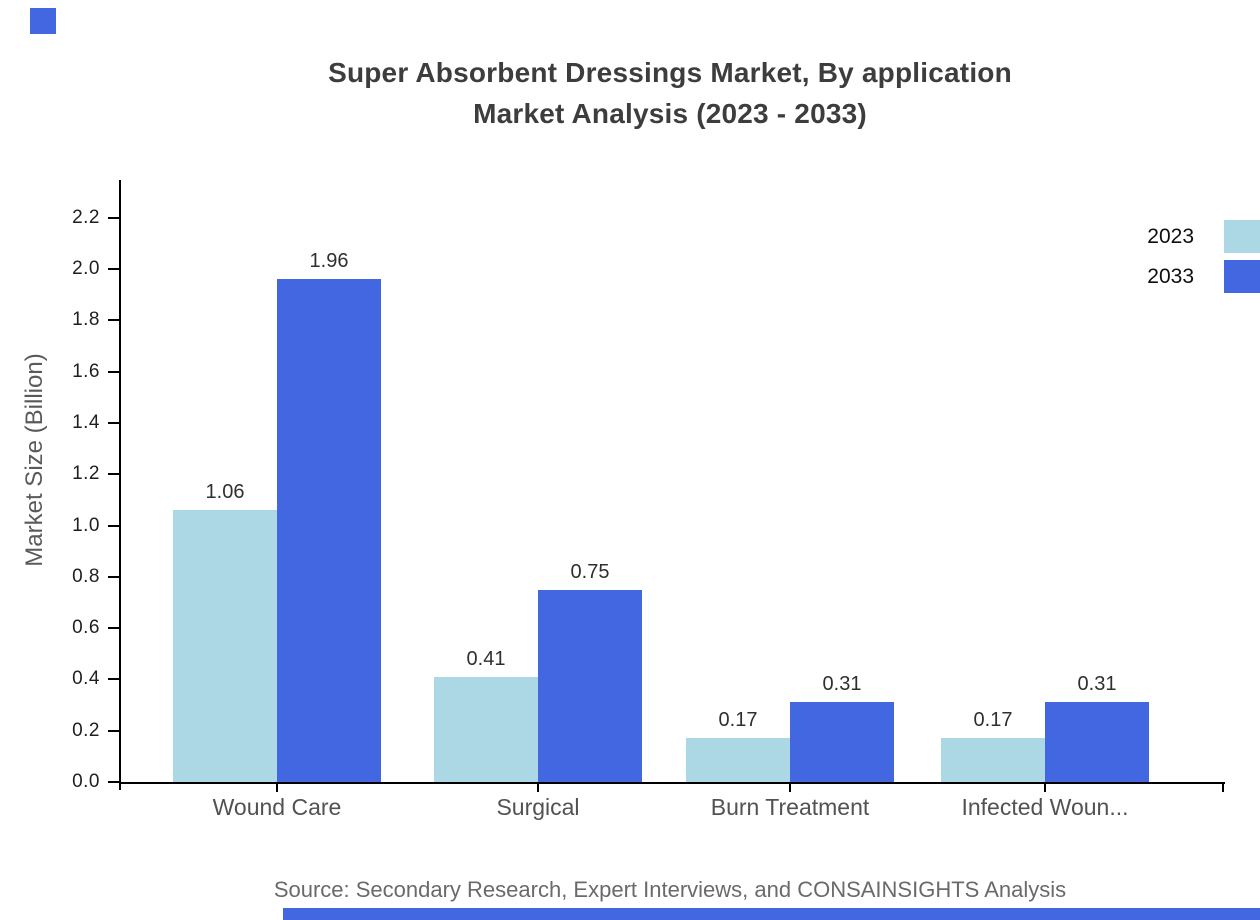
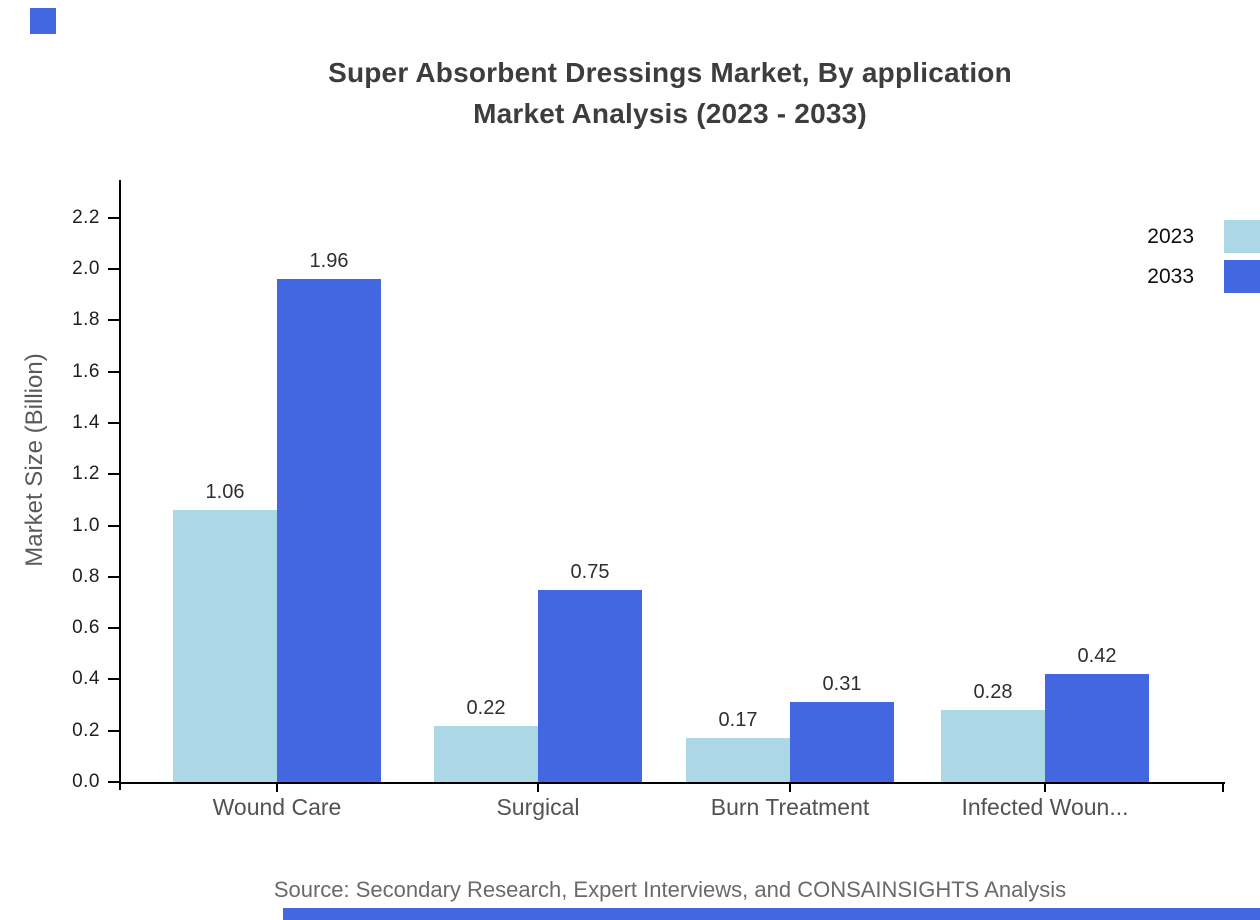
2023/Surgical: 0.41 -> 0.22
2023/Infected Woun...: 0.17 -> 0.28
2033/Infected Woun...: 0.31 -> 0.42
